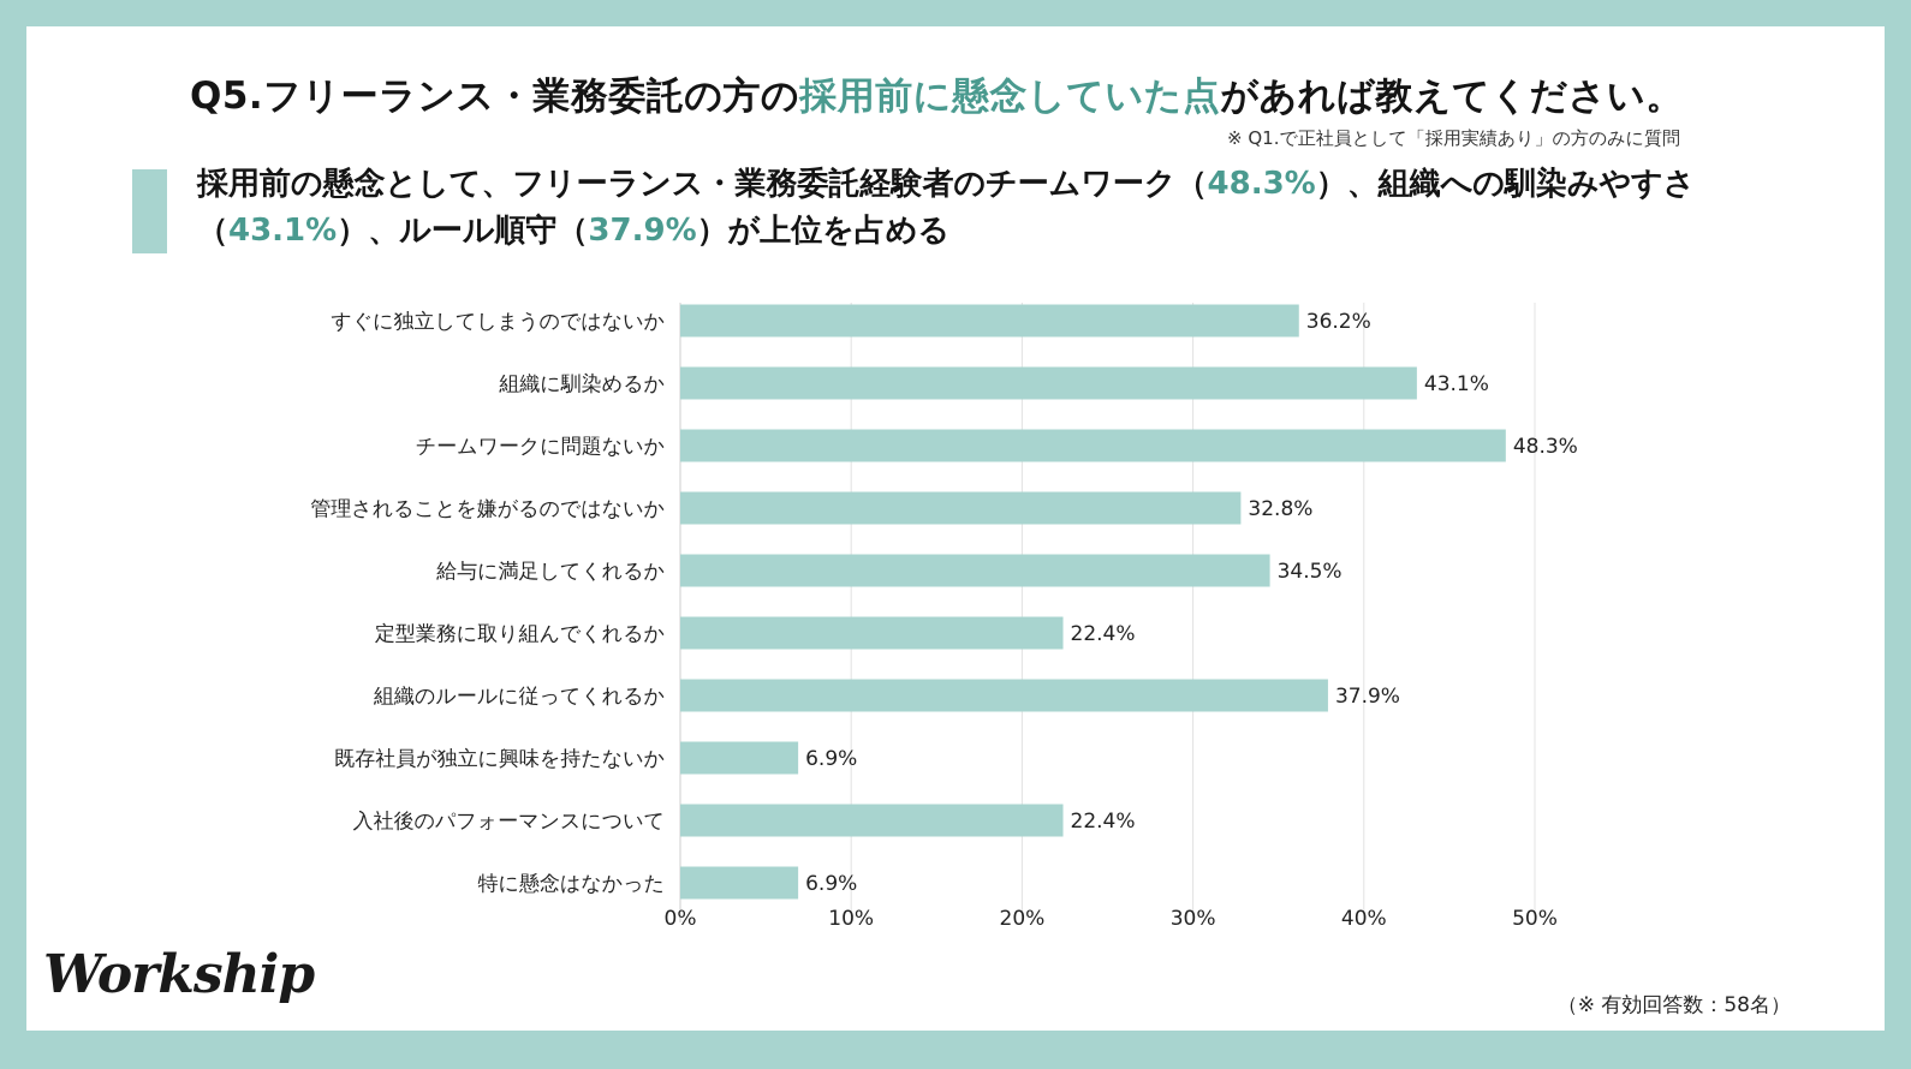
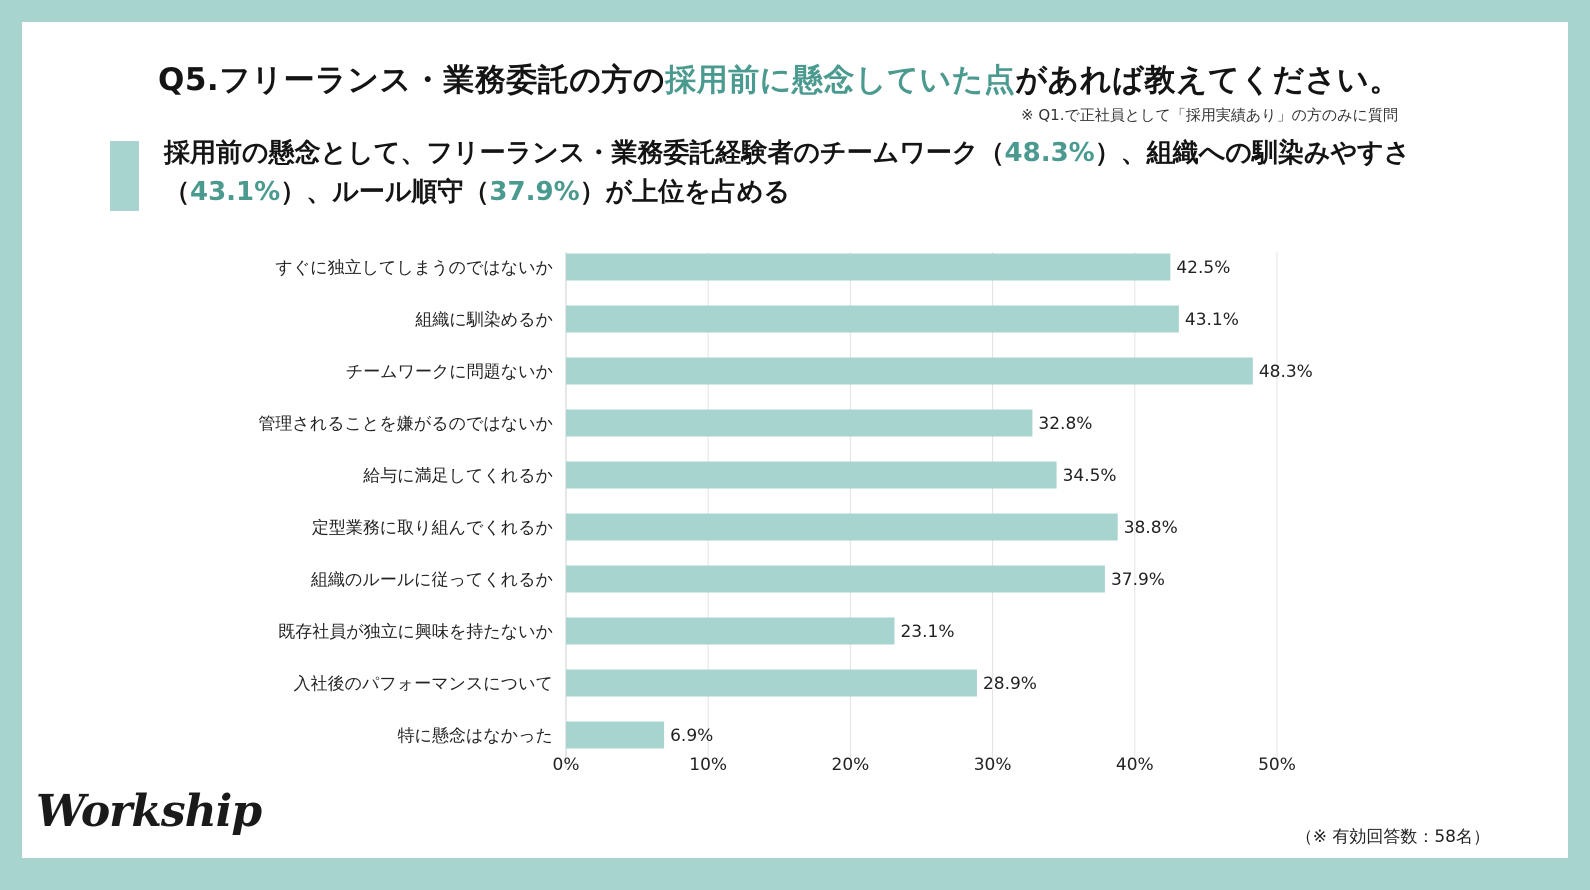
すぐに独立してしまうのではないか: 36.2% -> 42.5%
定型業務に取り組んでくれるか: 22.4% -> 38.8%
既存社員が独立に興味を持たないか: 6.9% -> 23.1%
入社後のパフォーマンスについて: 22.4% -> 28.9%
